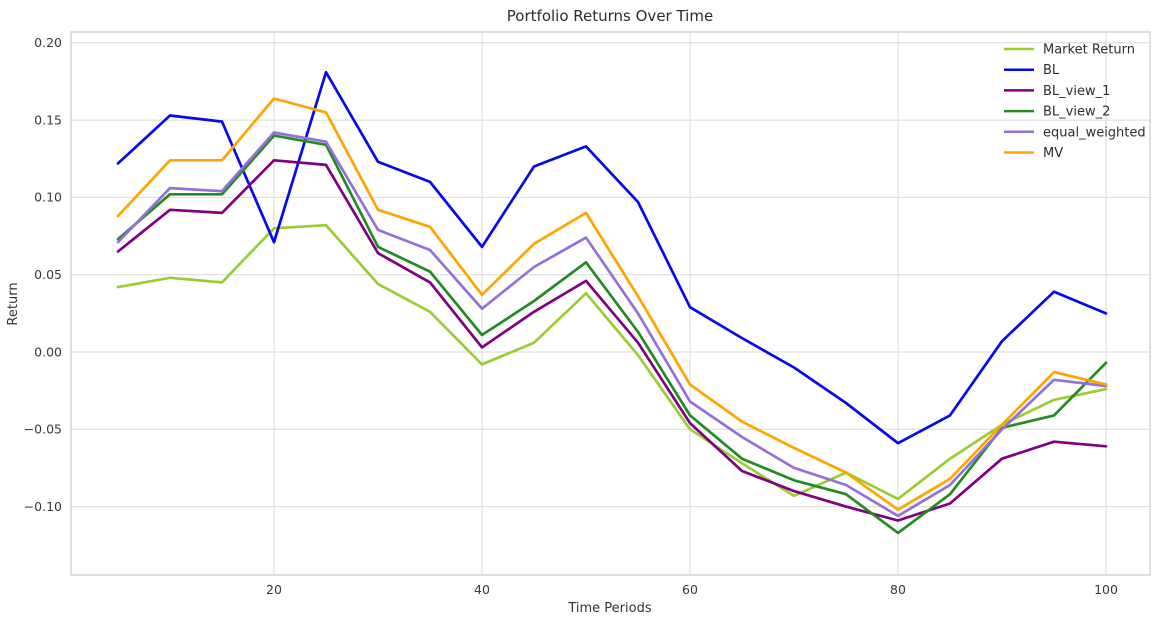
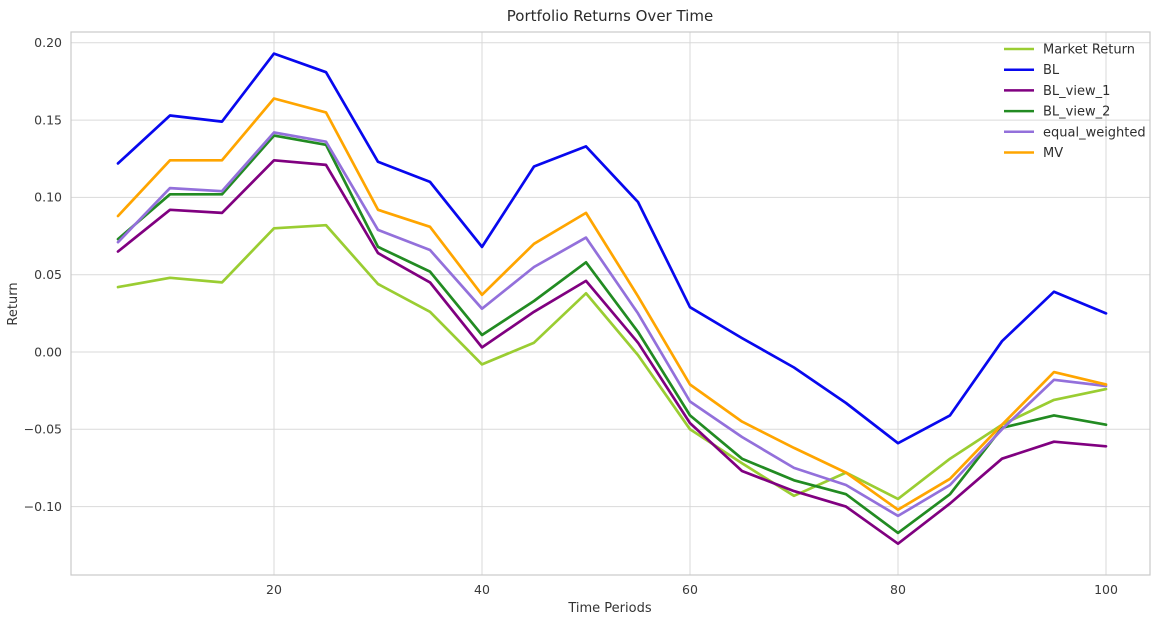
BL/20: 0.071 -> 0.193
BL_view_1/80: -0.109 -> -0.124
BL_view_2/100: -0.007 -> -0.047
